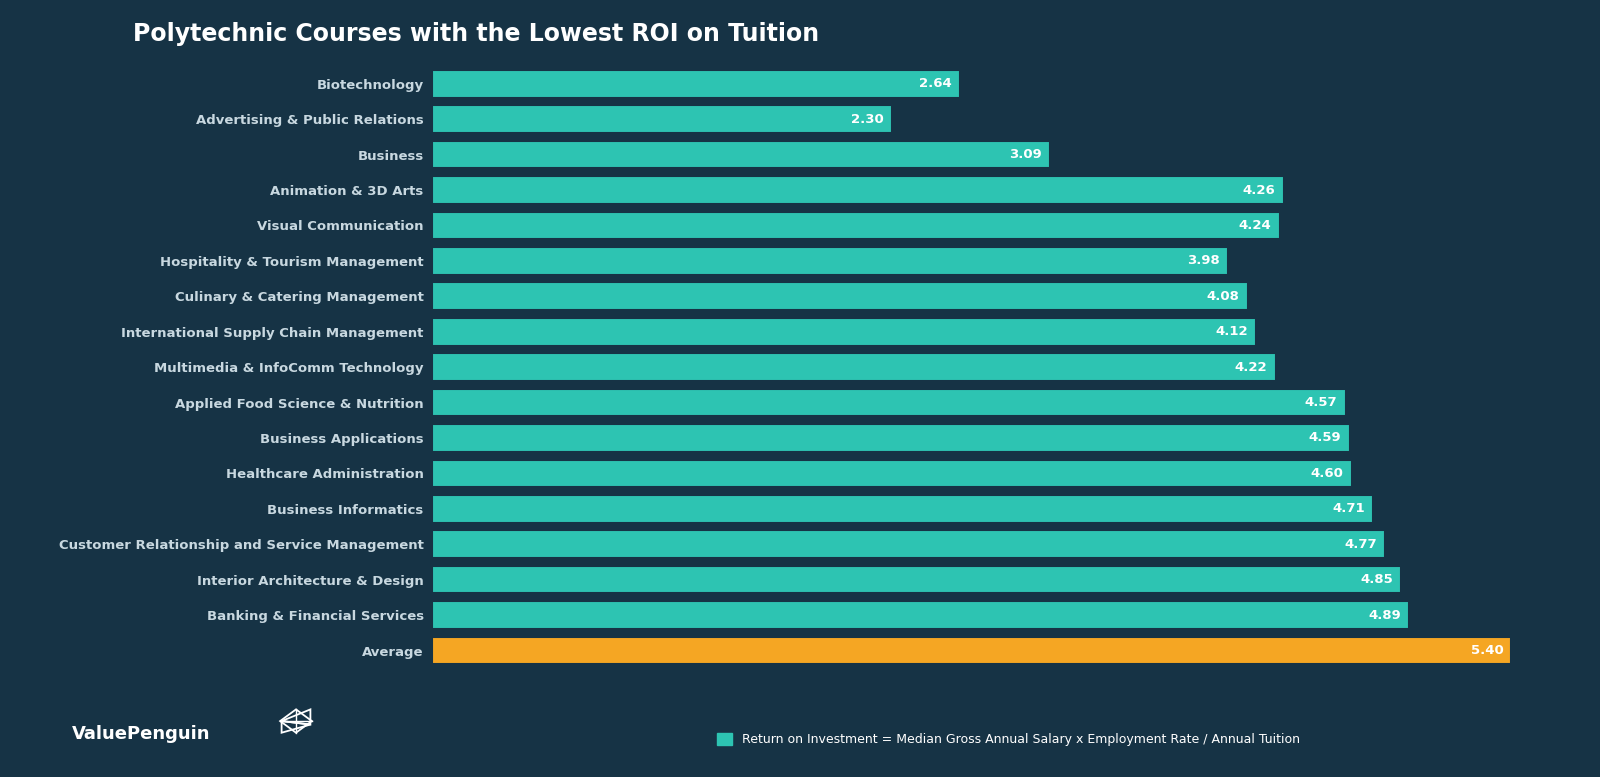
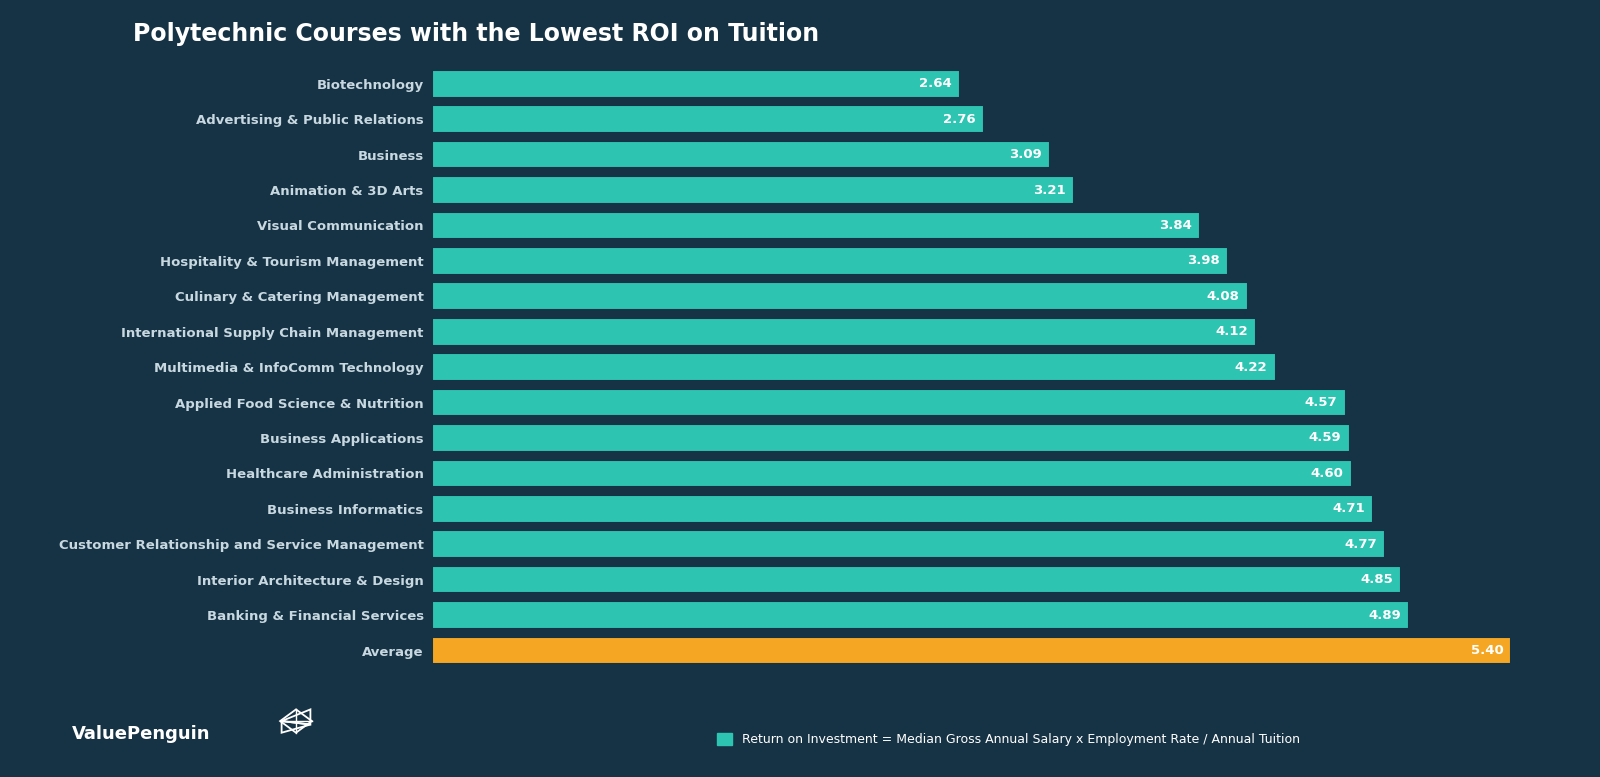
Advertising & Public Relations: 2.30 -> 2.76
Animation & 3D Arts: 4.26 -> 3.21
Visual Communication: 4.24 -> 3.84
